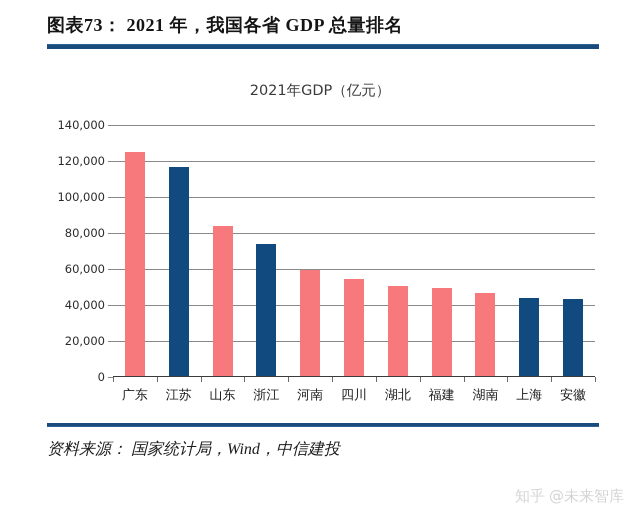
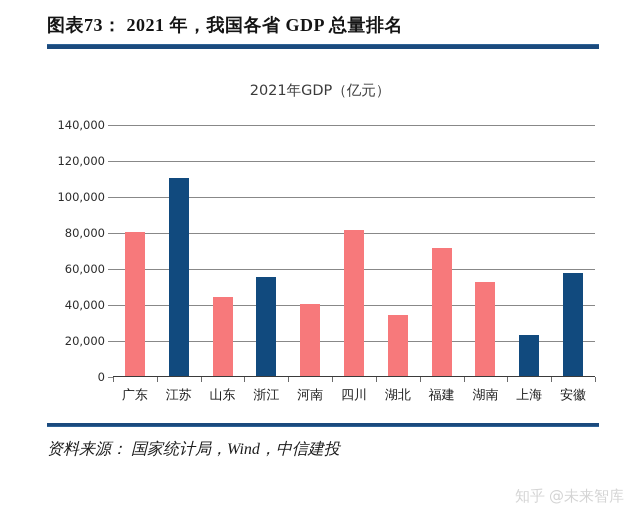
广东: 124000 -> 80000
江苏: 116000 -> 110000
山东: 83000 -> 44000
浙江: 74000 -> 55000
河南: 59000 -> 40000
四川: 54000 -> 81000
湖北: 50000 -> 34000
福建: 49000 -> 71000
湖南: 46000 -> 52000
上海: 43000 -> 23000
安徽: 43000 -> 57000
